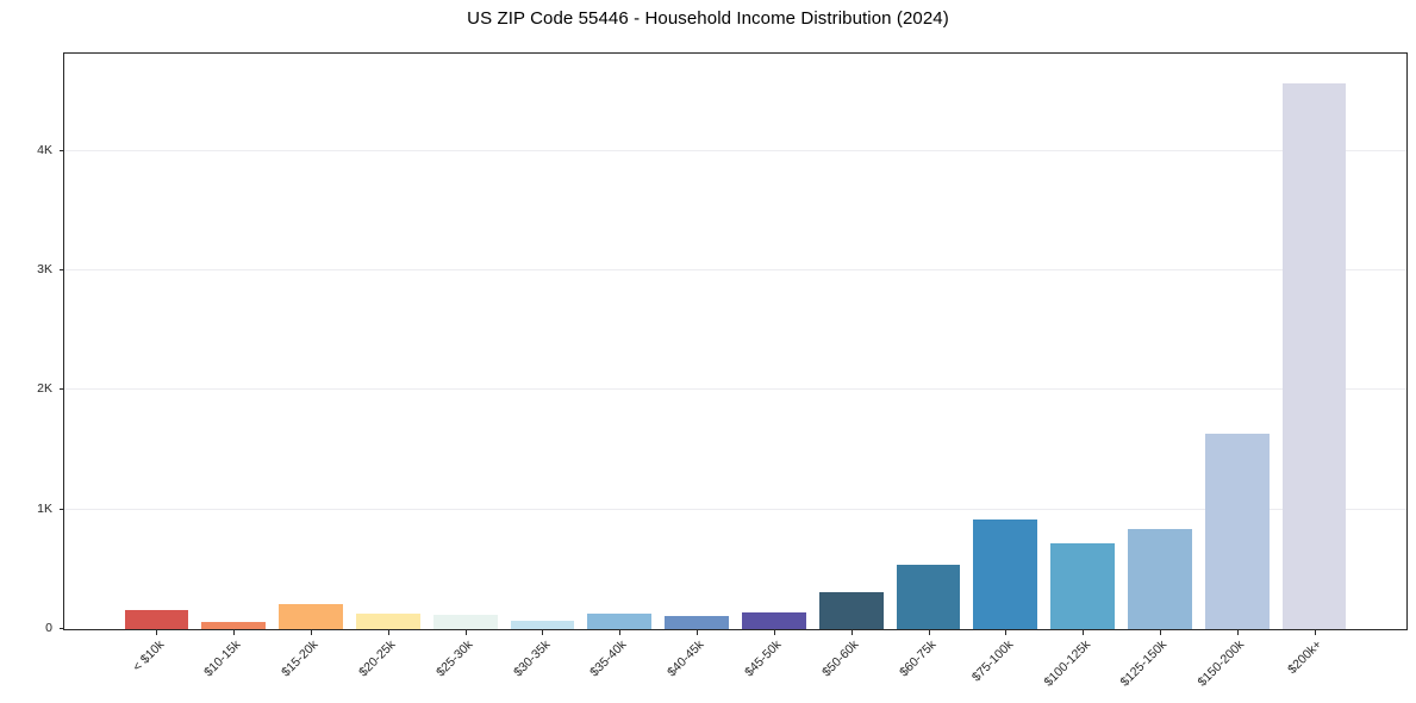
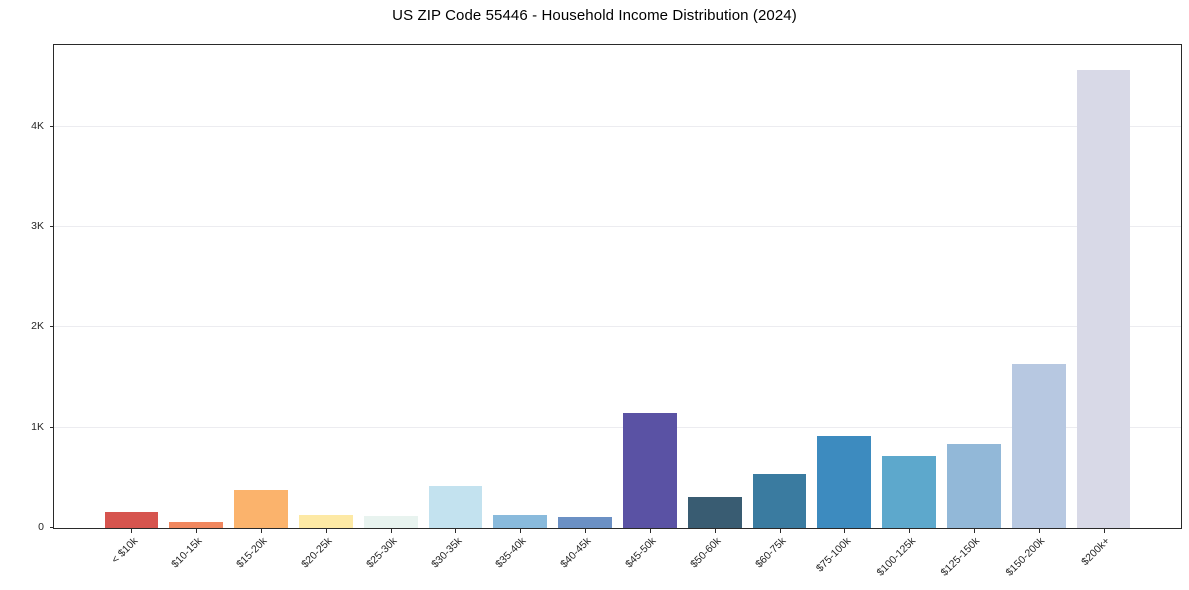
$15-20k: 0.21K -> 0.38K
$30-35k: 0.06K -> 0.42K
$45-50k: 0.14K -> 1.15K
